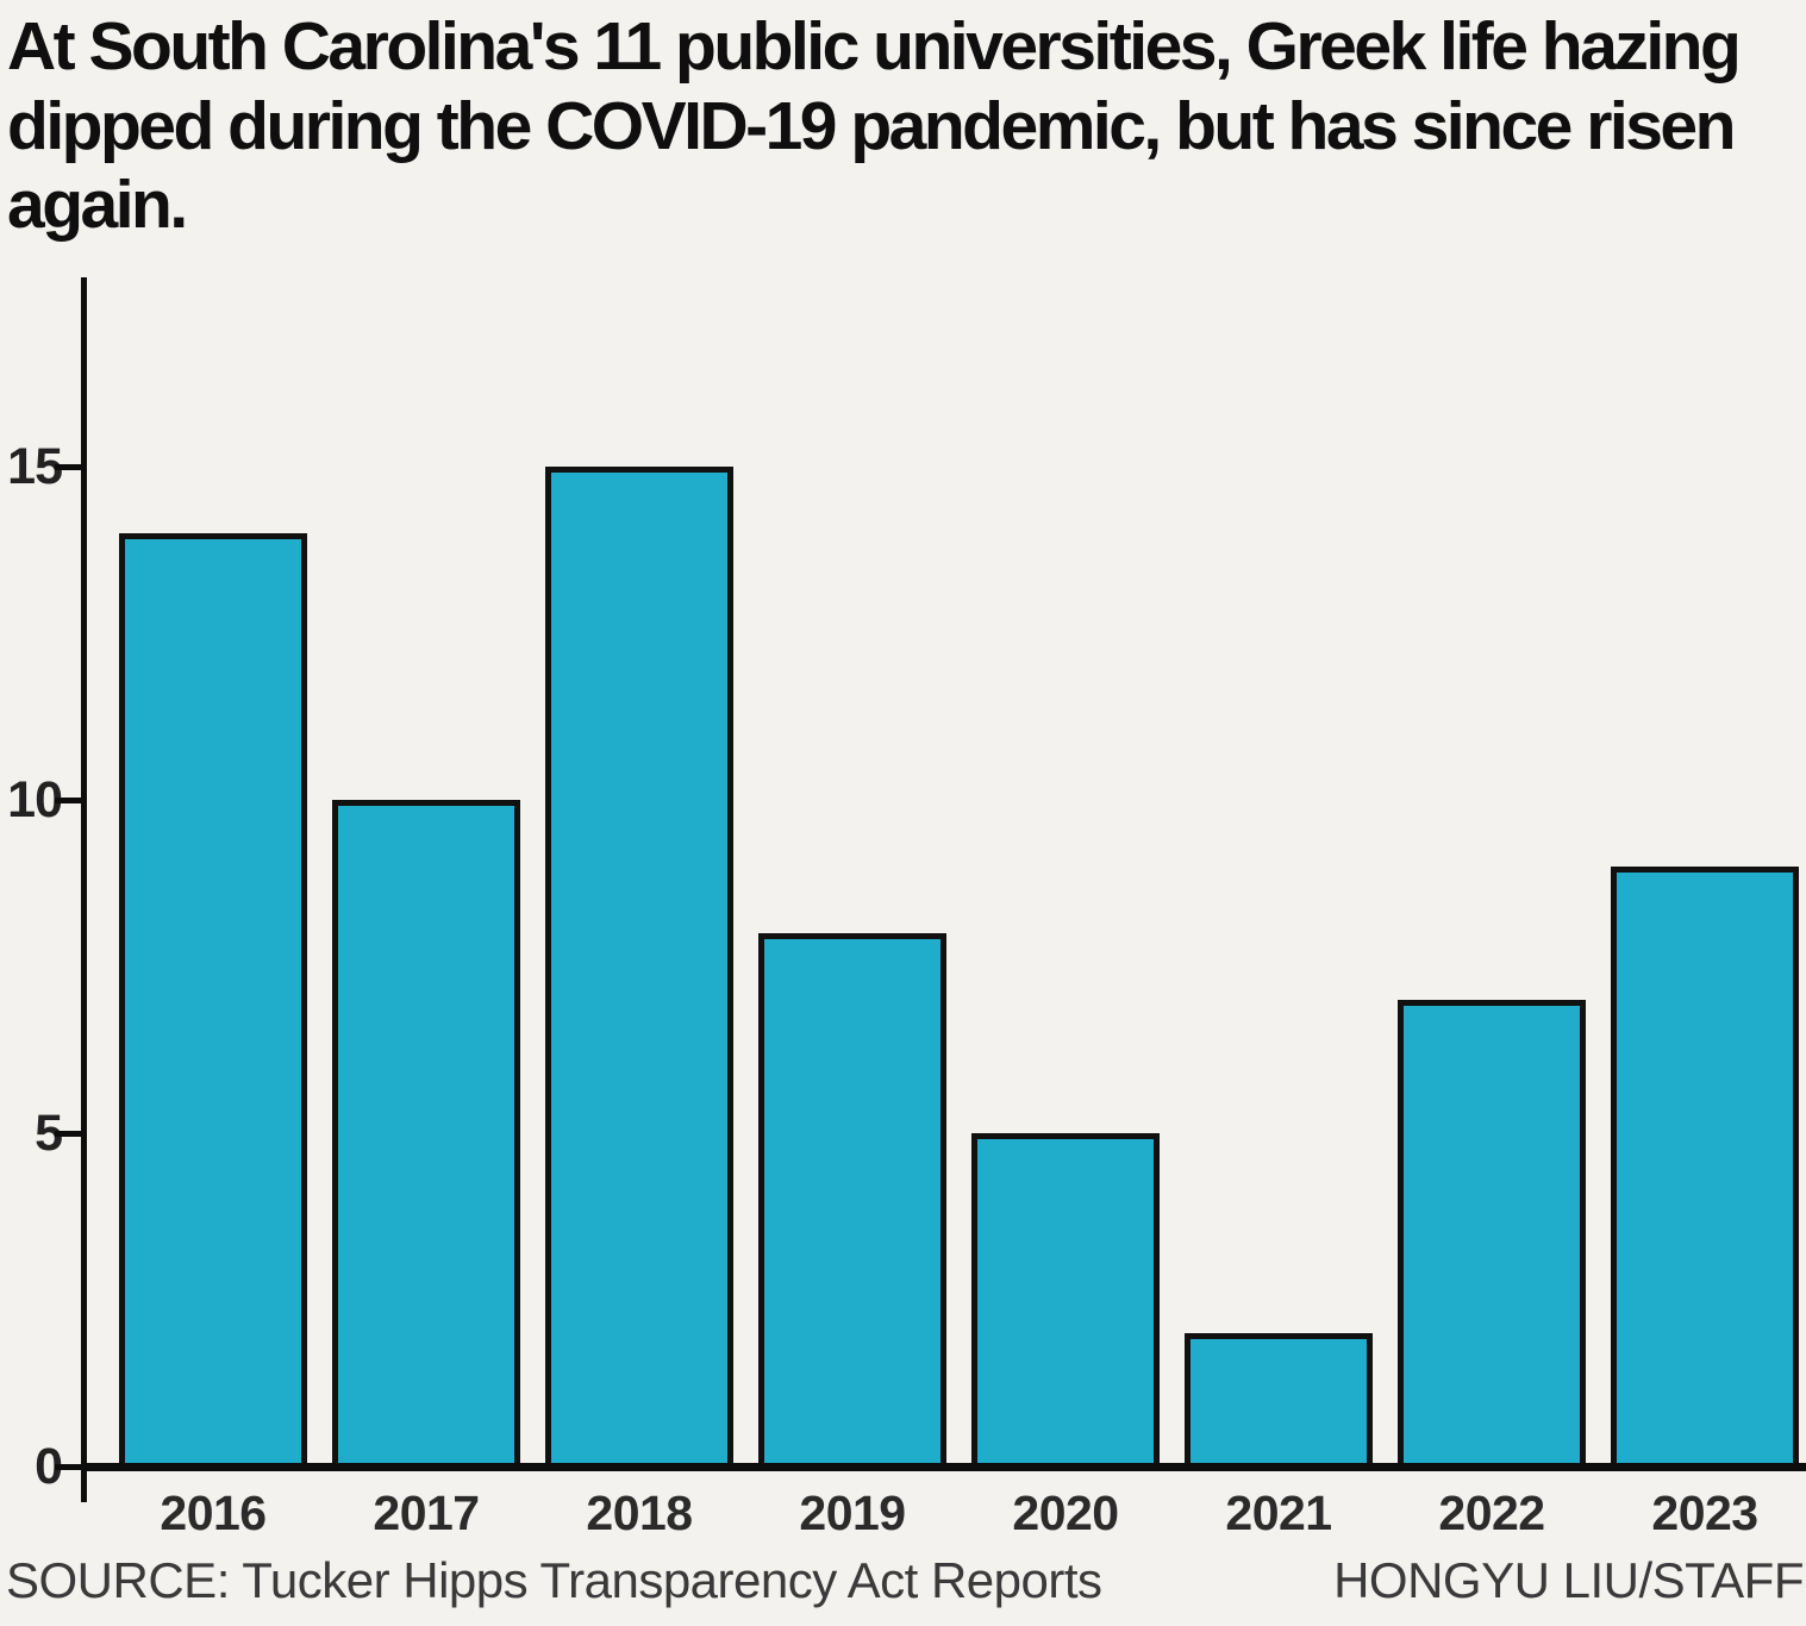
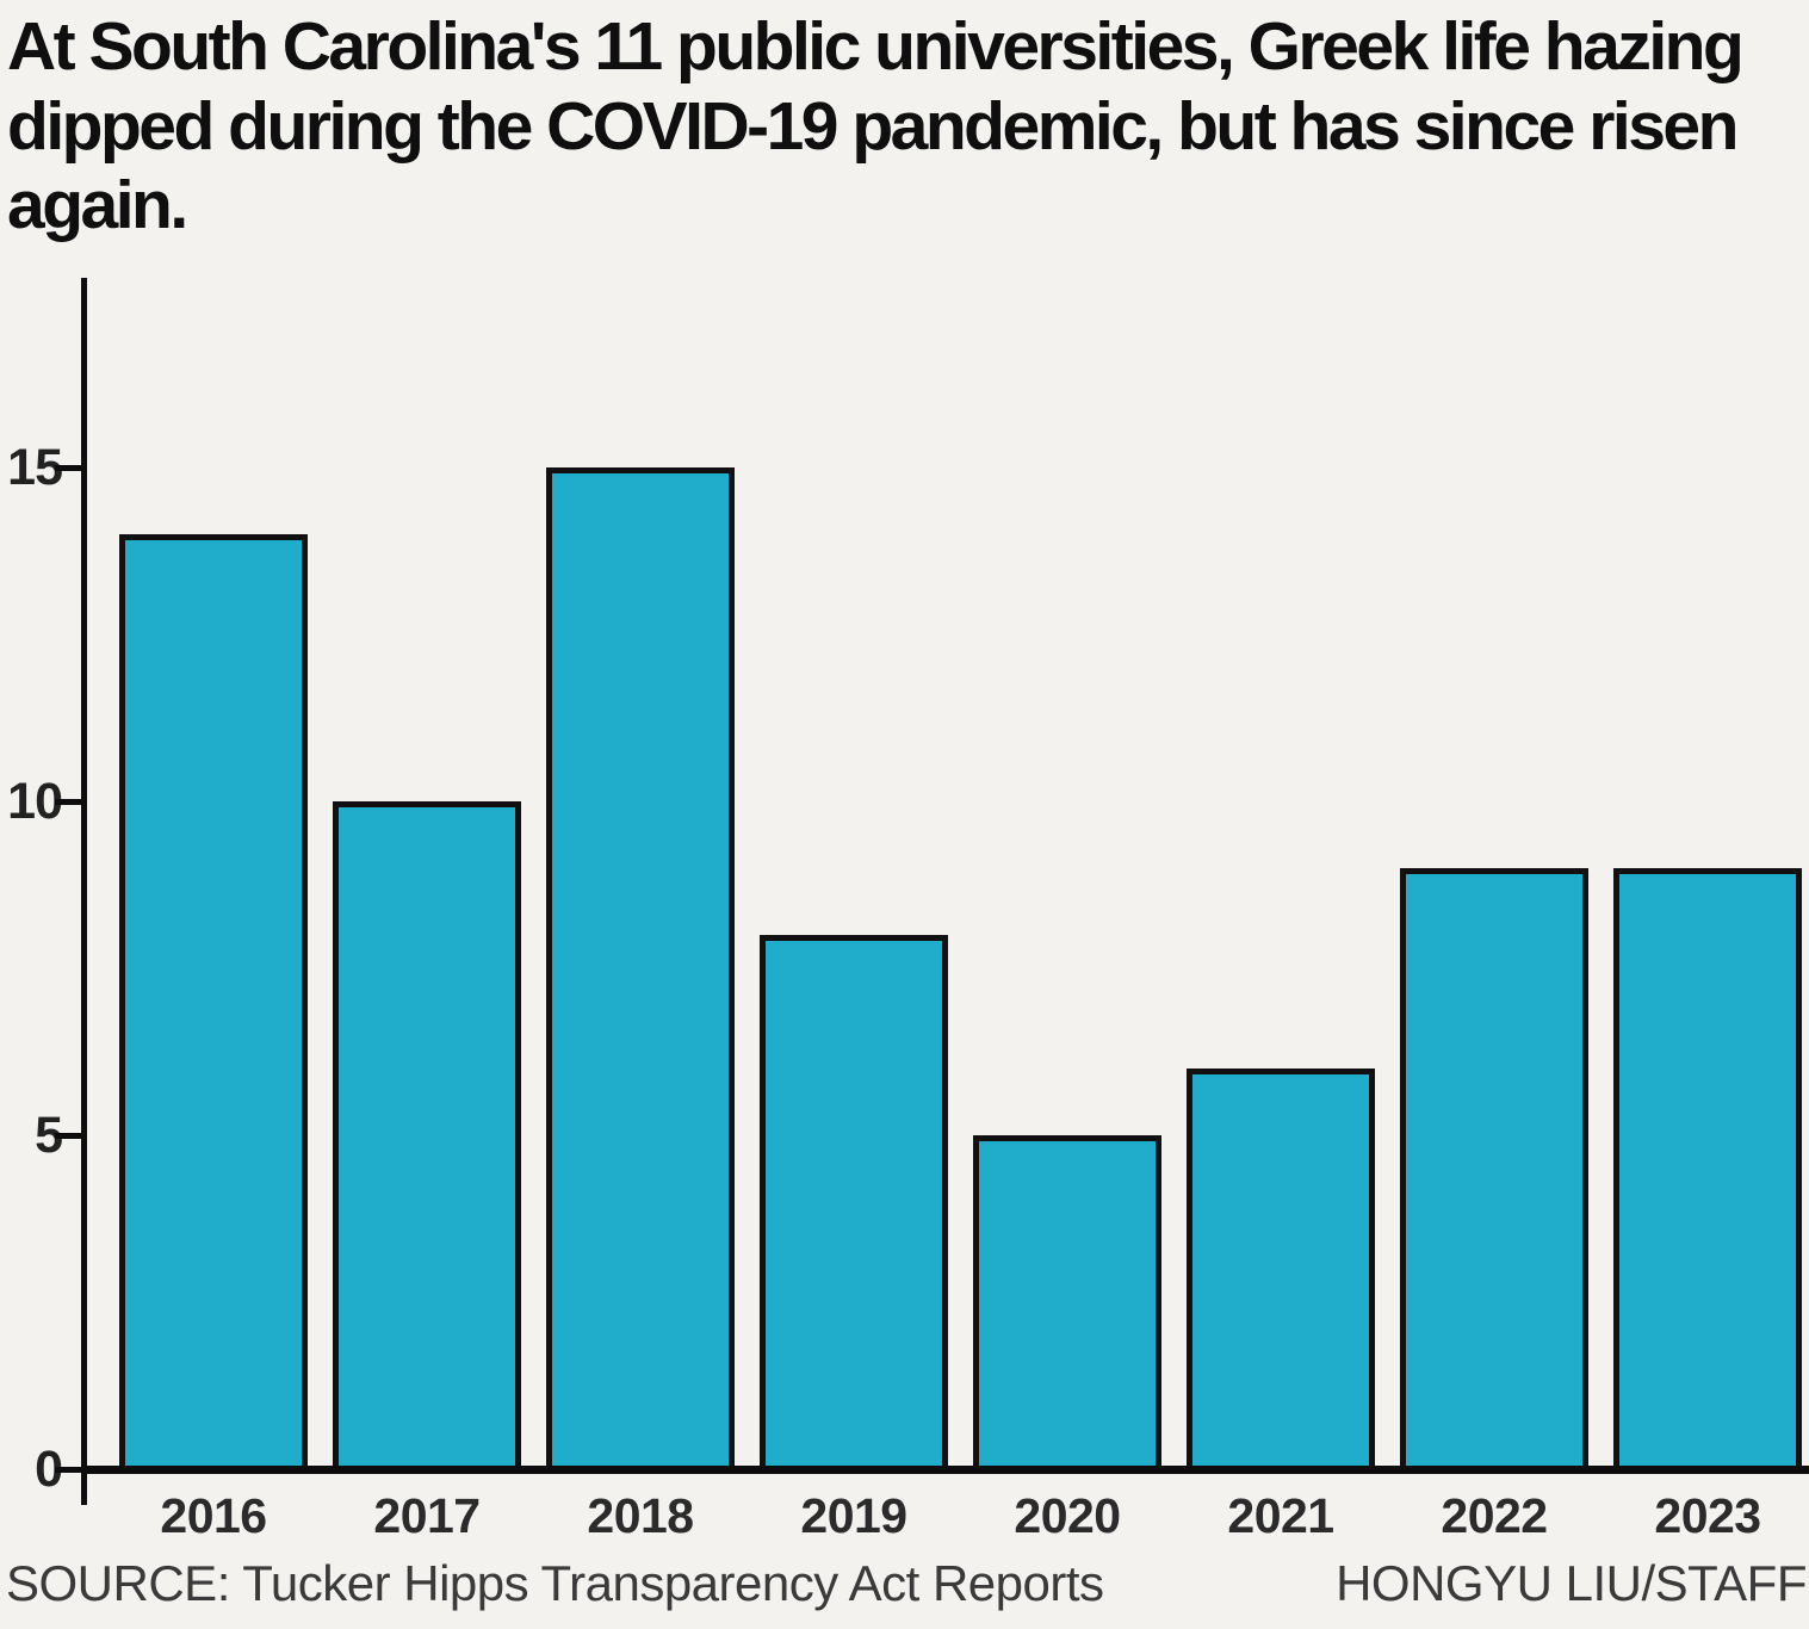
2021: 2 -> 6
2022: 7 -> 9
